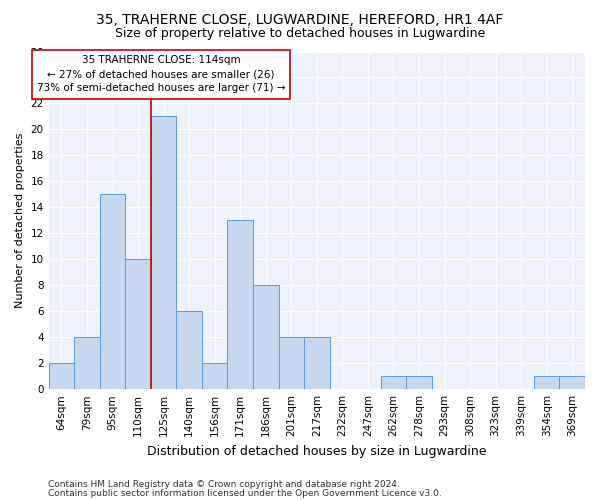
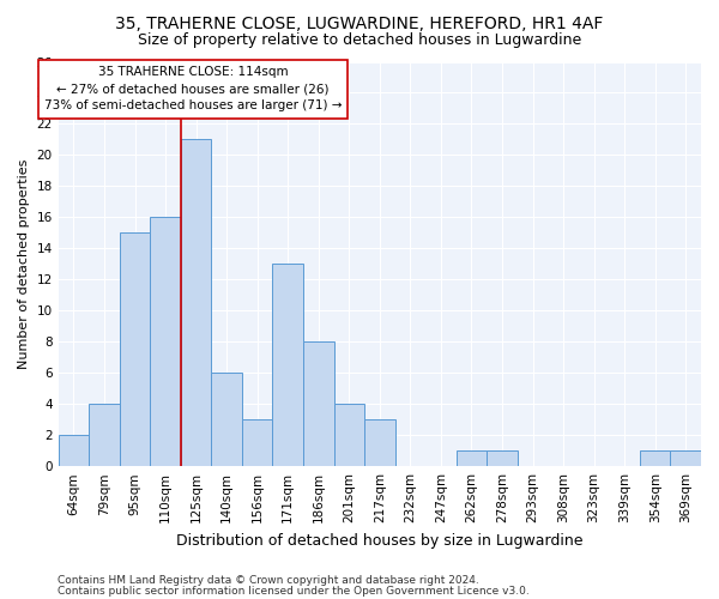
110sqm: 10 -> 16
156sqm: 2 -> 3
217sqm: 4 -> 3
